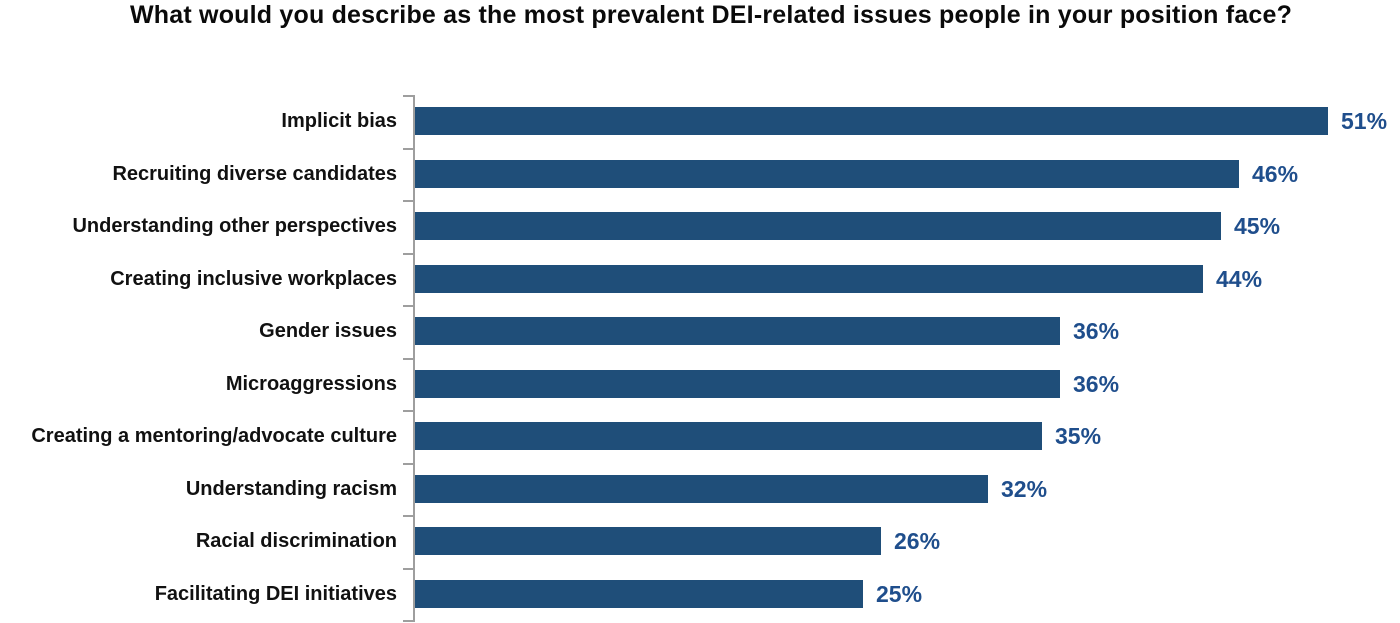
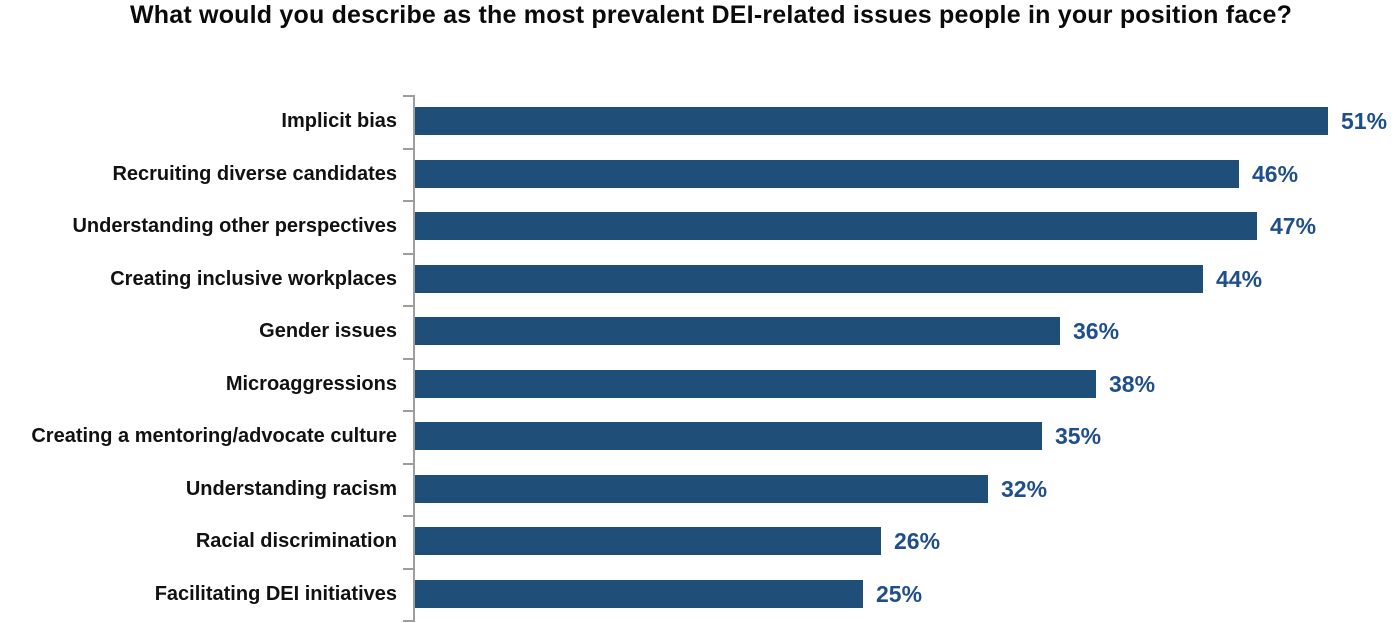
Understanding other perspectives: 45% -> 47%
Microaggressions: 36% -> 38%
